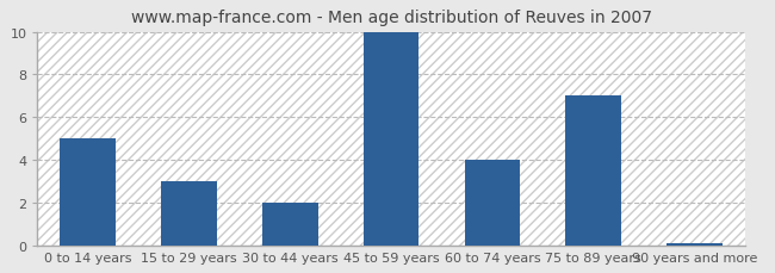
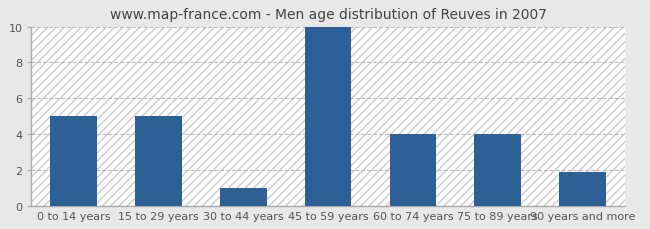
15 to 29 years: 3.0 -> 5.0
30 to 44 years: 2.0 -> 1.0
75 to 89 years: 7.0 -> 4.0
90 years and more: 0.1 -> 1.9
